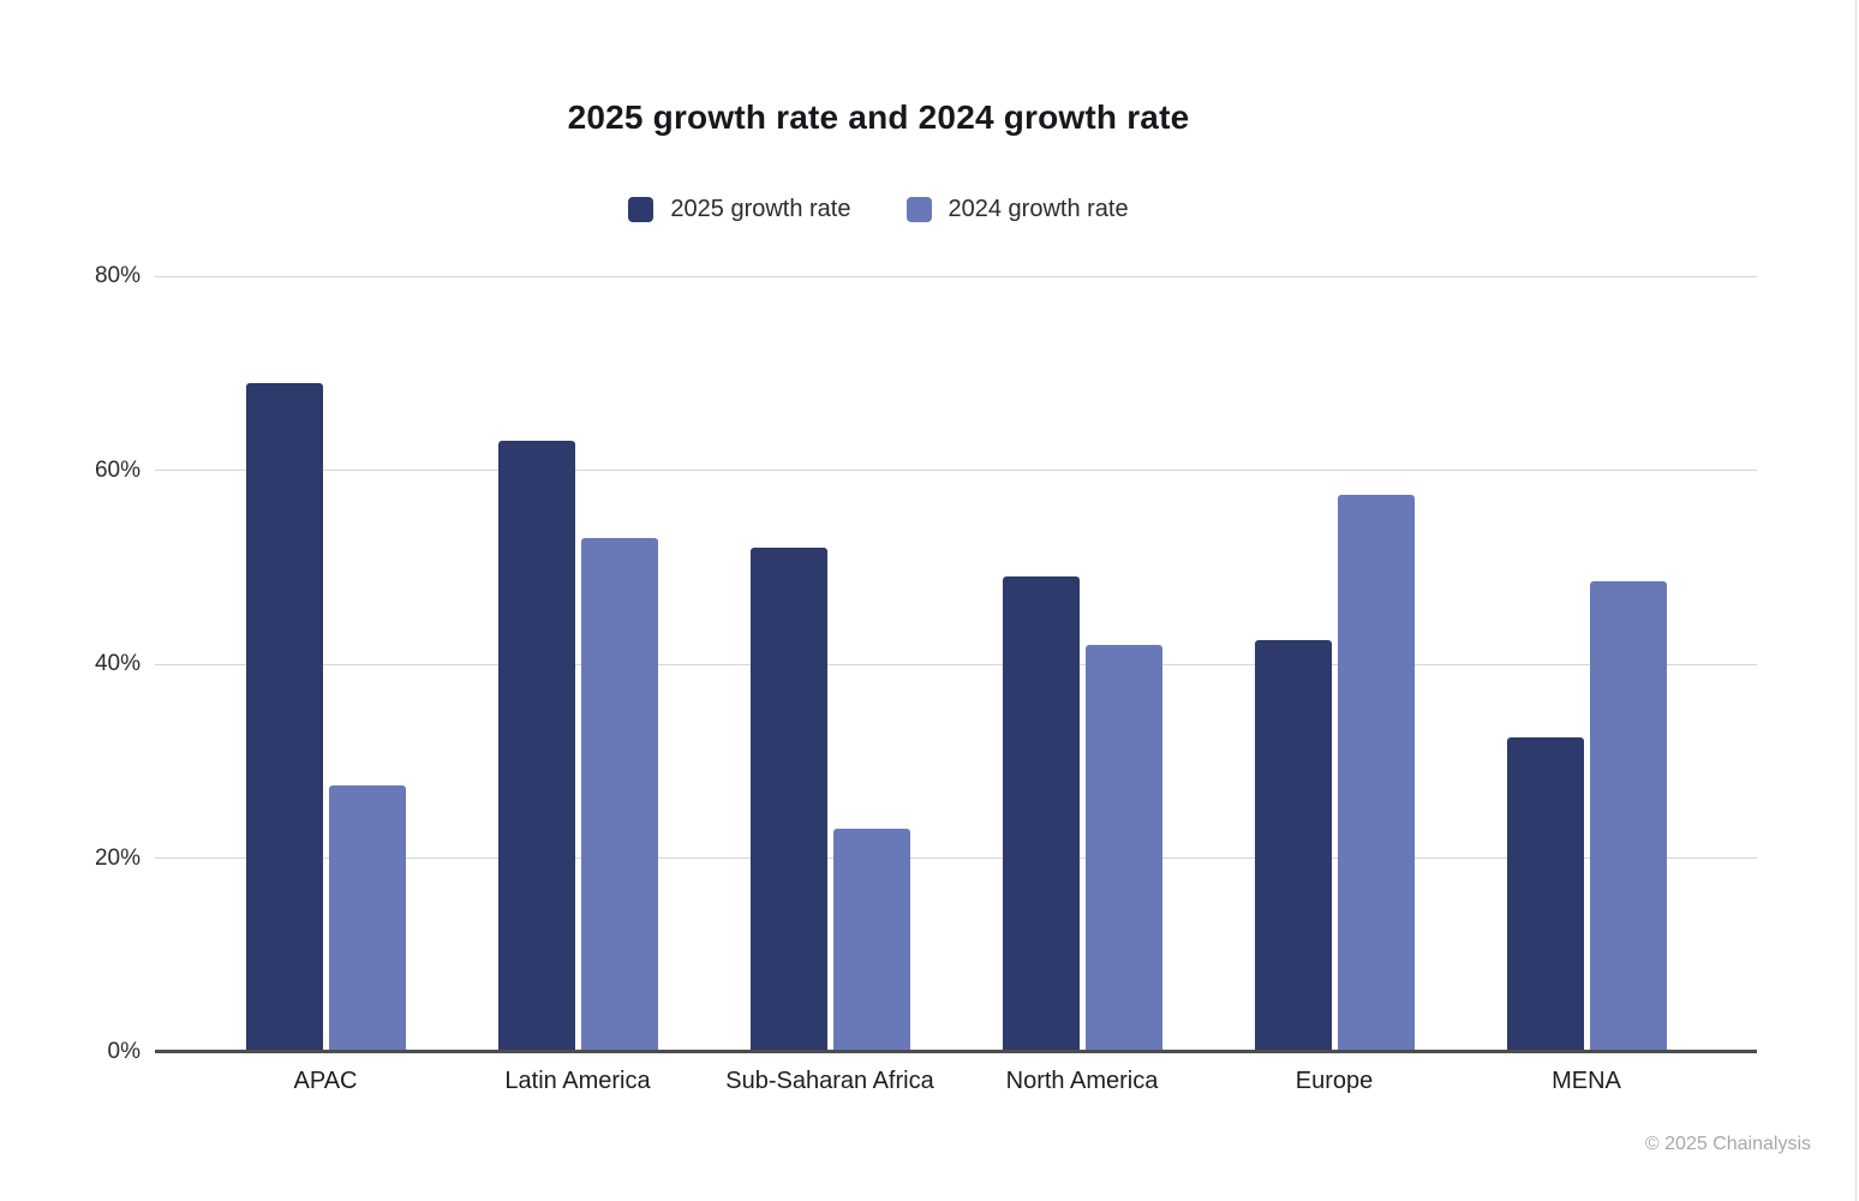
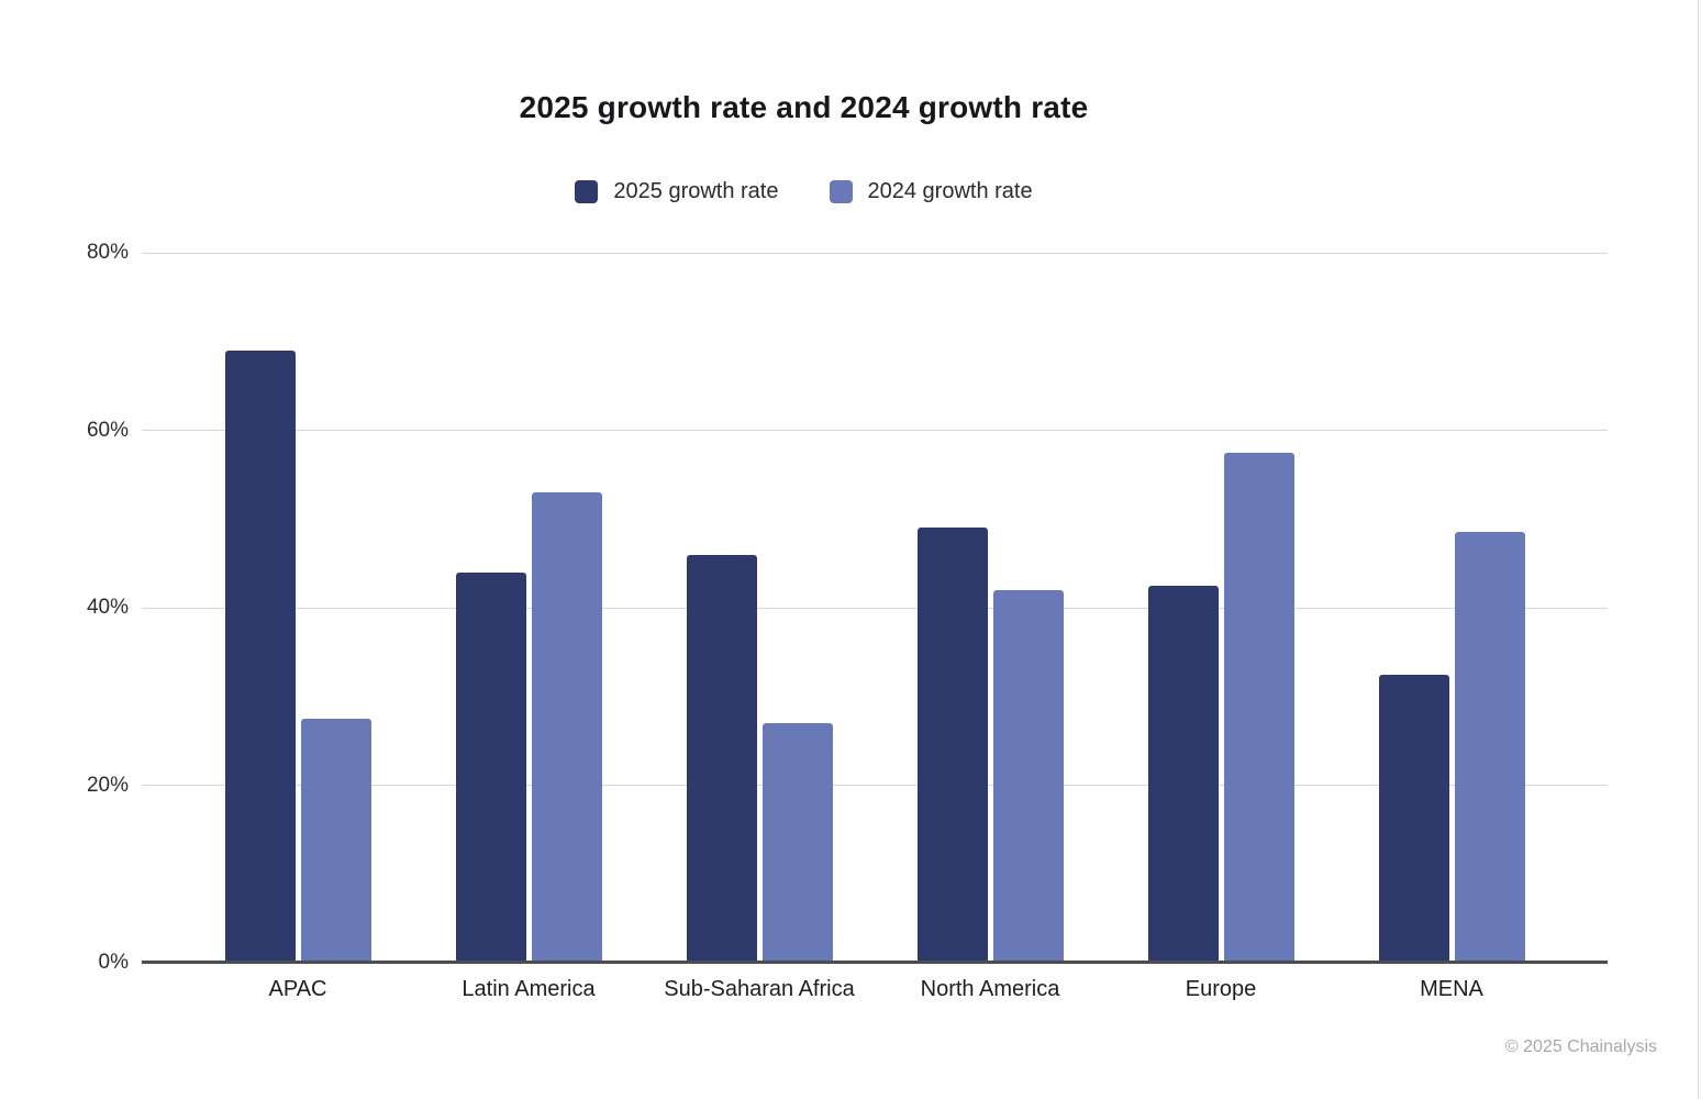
2025 growth rate/Latin America: 63% -> 44%
2025 growth rate/Sub-Saharan Africa: 52% -> 46%
2024 growth rate/Sub-Saharan Africa: 23% -> 27%
